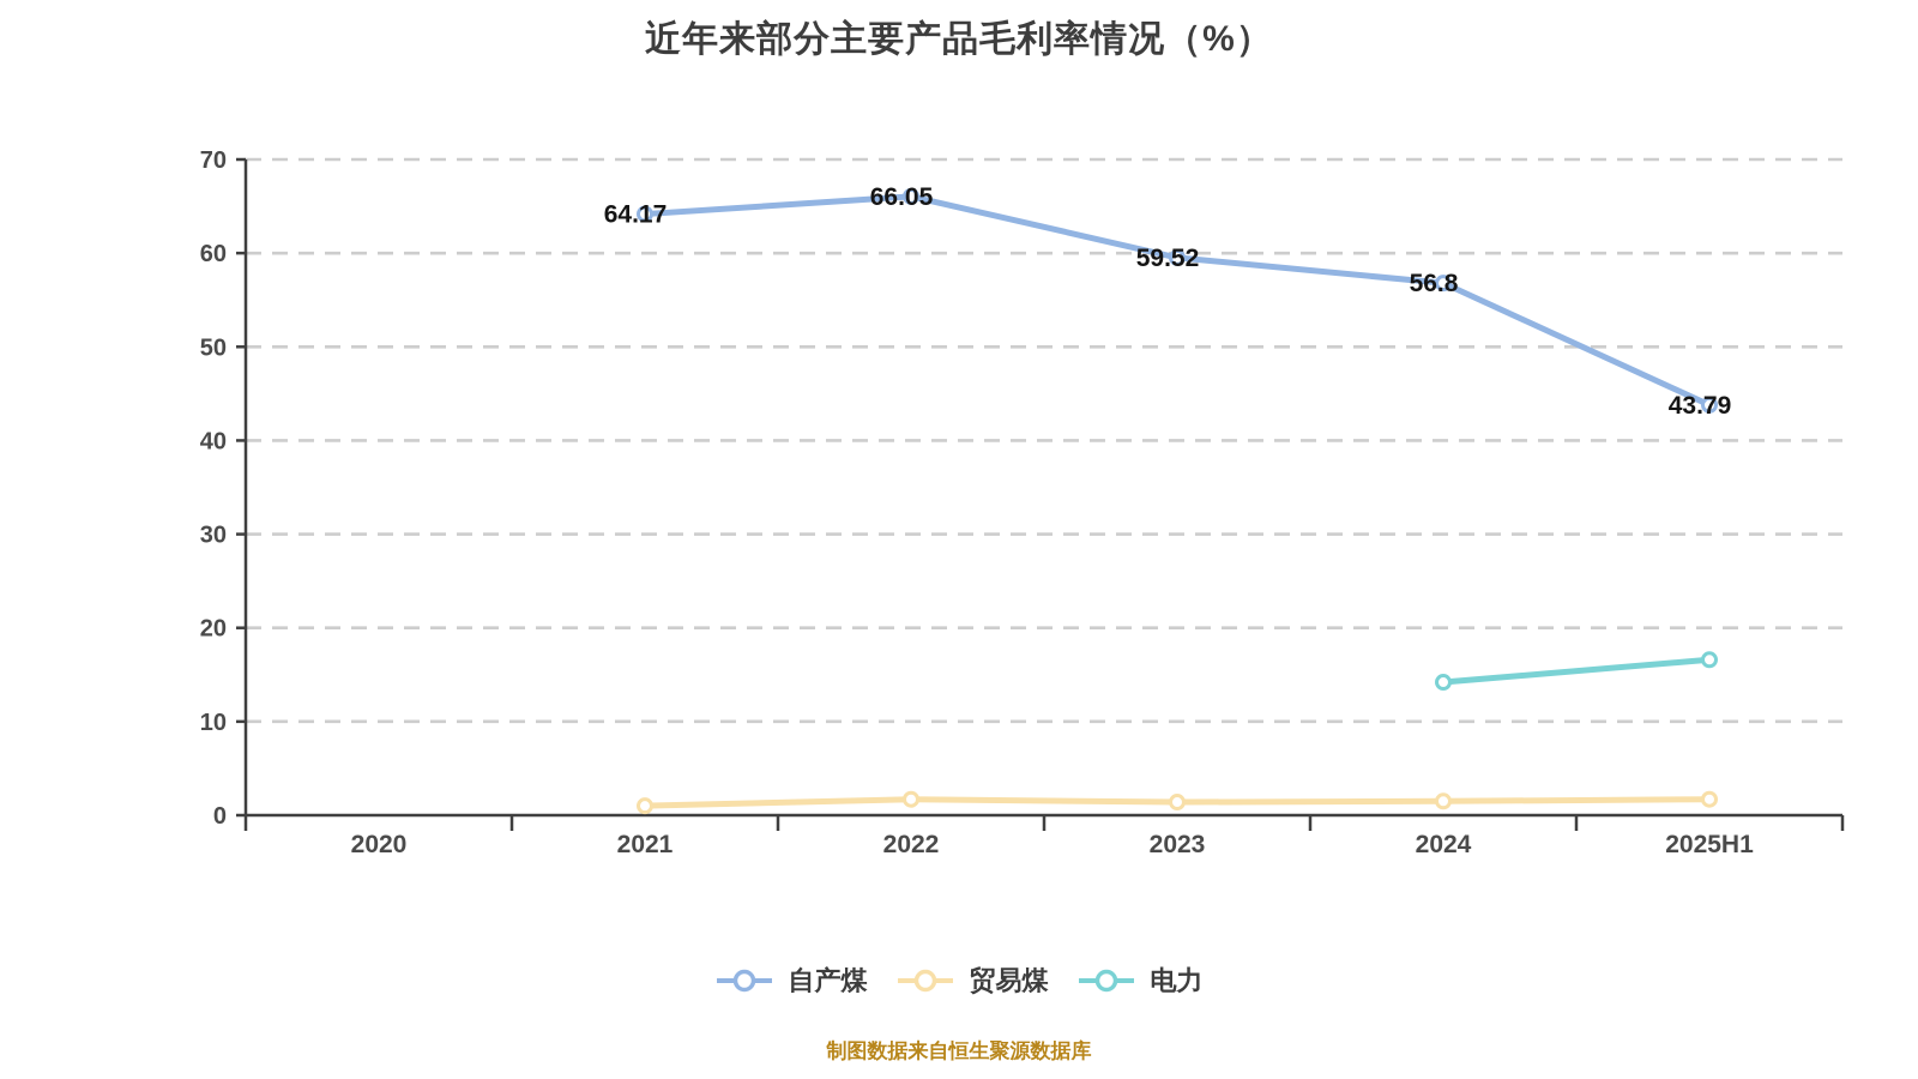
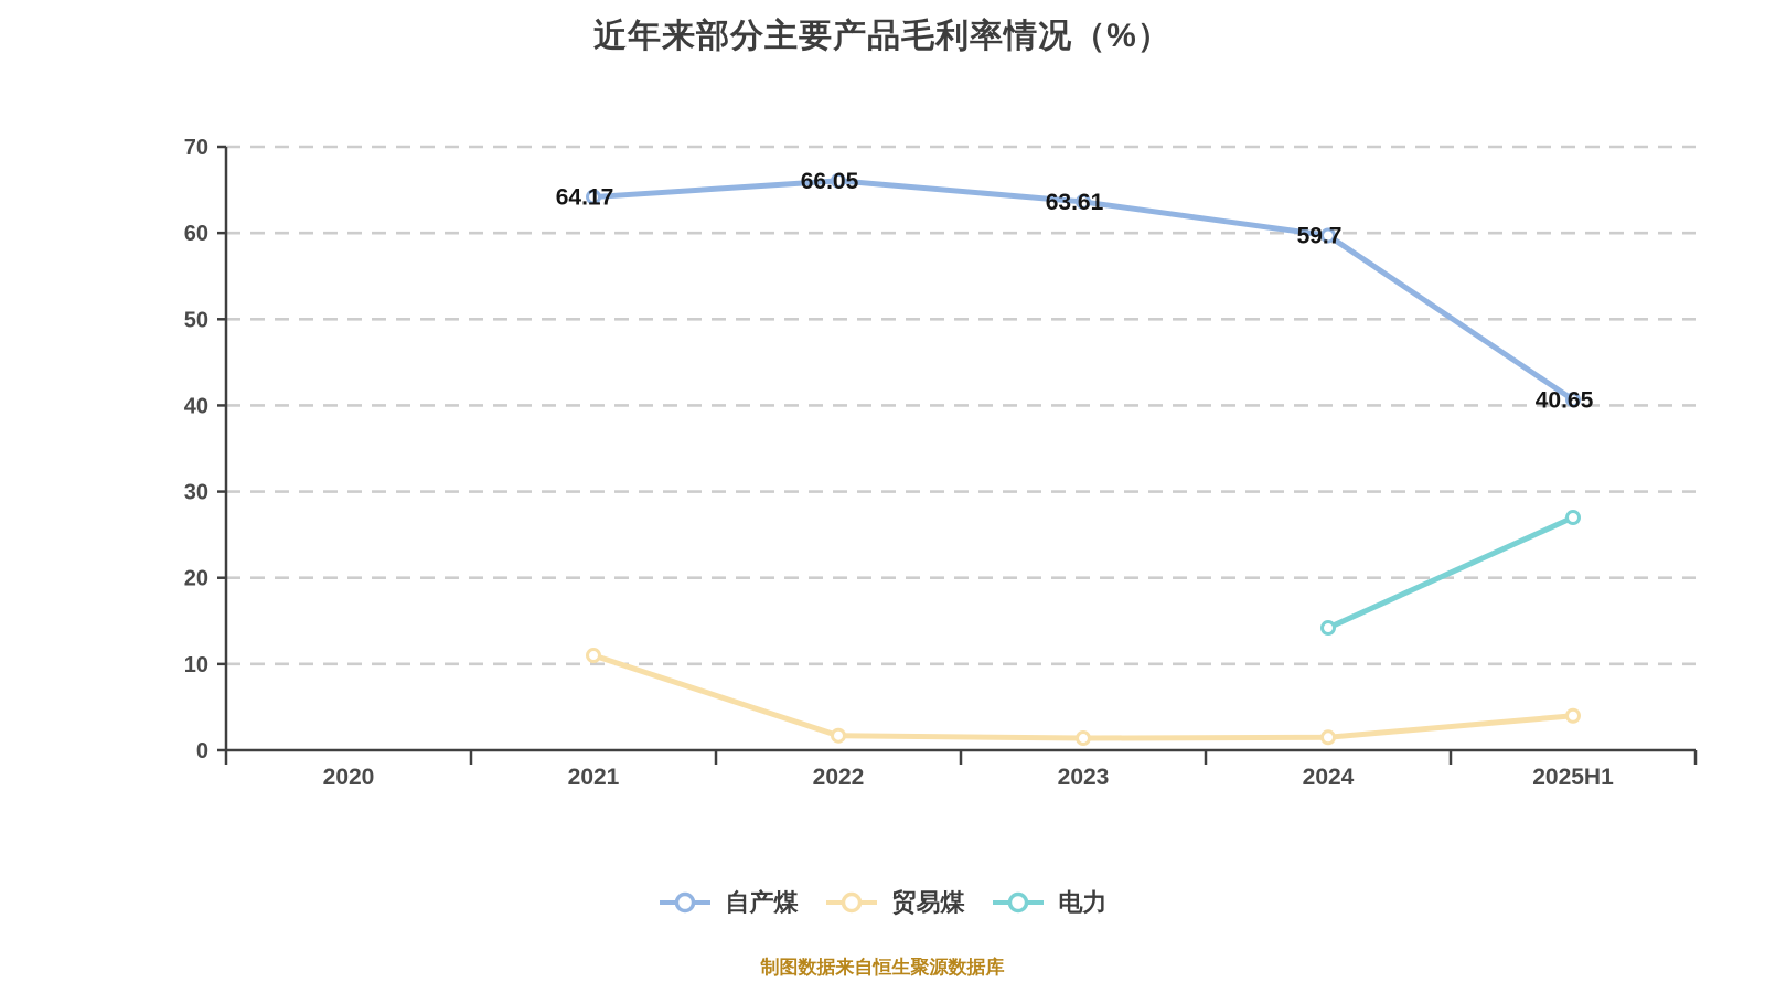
贸易煤/2021: 1 -> 11
自产煤/2023: 59.52 -> 63.61
自产煤/2024: 56.8 -> 59.7
自产煤/2025H1: 43.79 -> 40.65
贸易煤/2025H1: 2 -> 4
电力/2025H1: 17 -> 27
